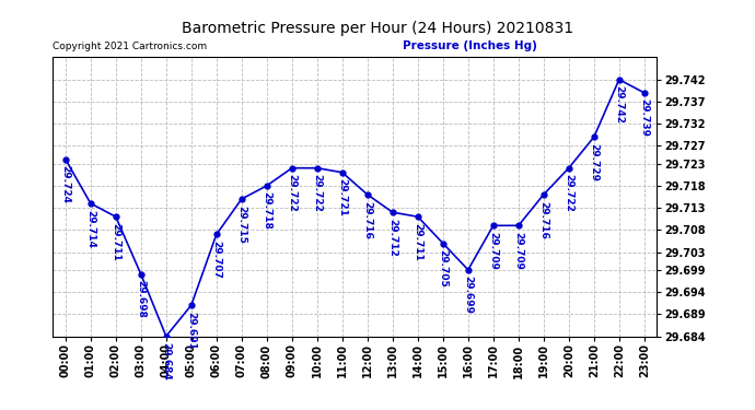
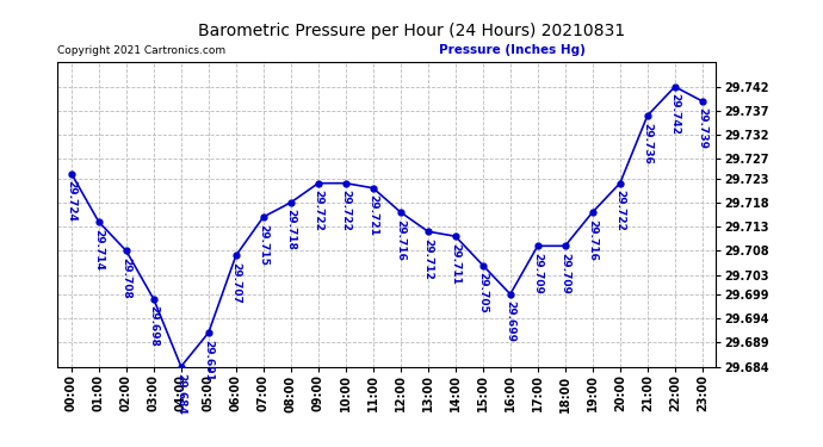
02:00: 29.711 -> 29.708
21:00: 29.729 -> 29.736
